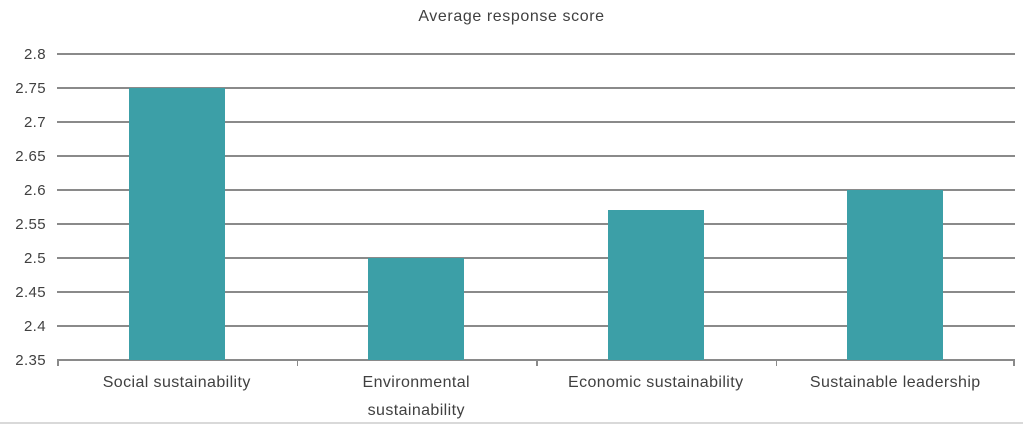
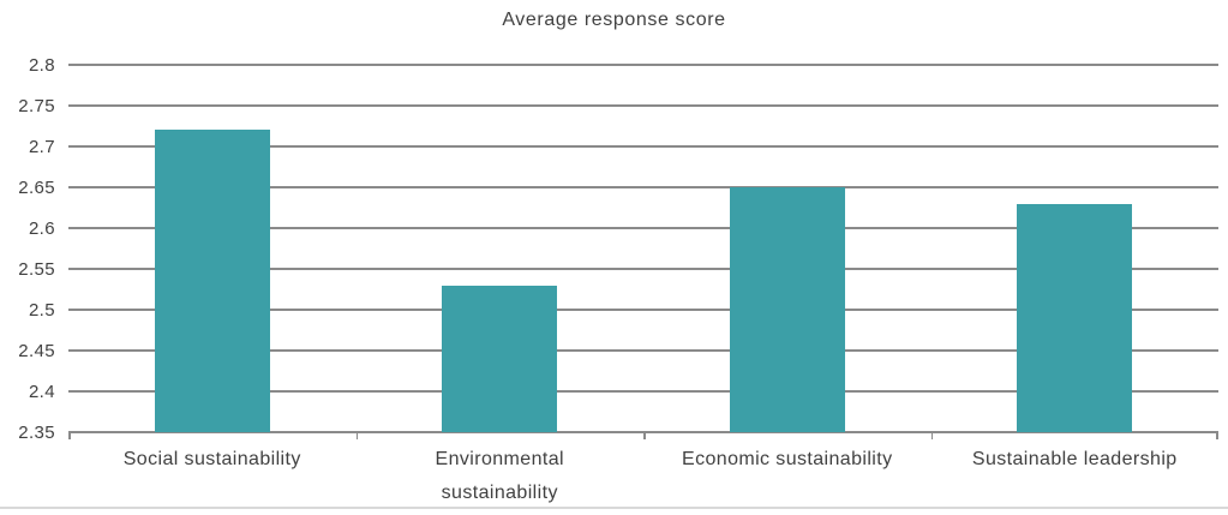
Social sustainability: 2.75 -> 2.72
Environmental sustainability: 2.50 -> 2.53
Economic sustainability: 2.57 -> 2.65
Sustainable leadership: 2.60 -> 2.63
